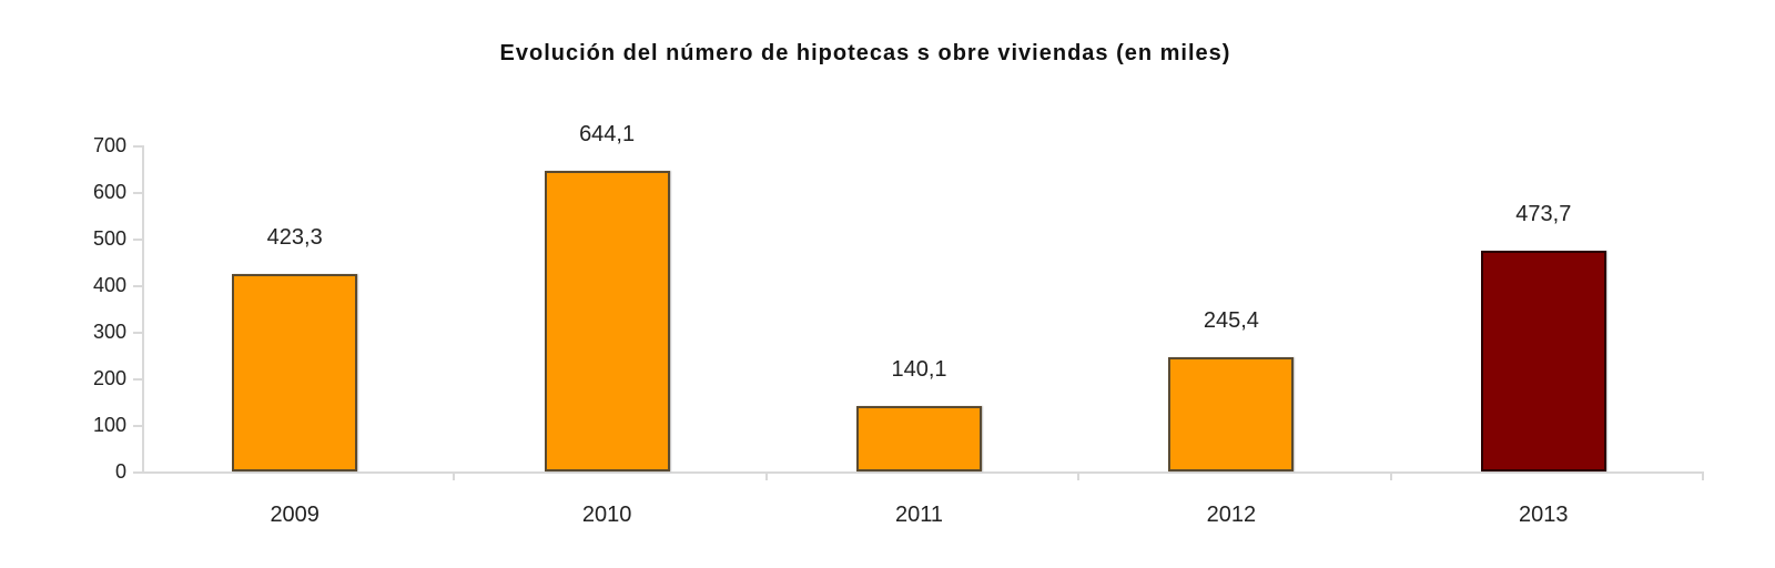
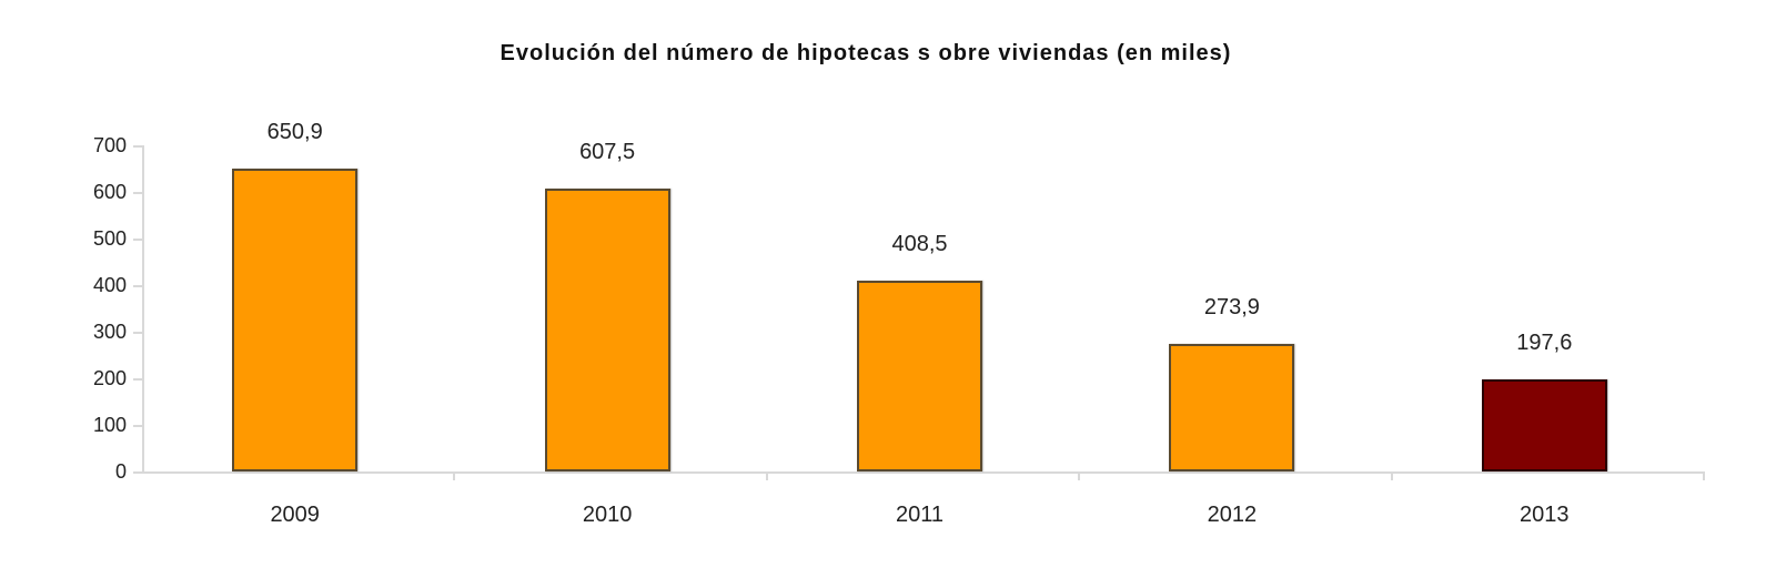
2009: 423,3 -> 650,9
2010: 644,1 -> 607,5
2011: 140,1 -> 408,5
2012: 245,4 -> 273,9
2013: 473,7 -> 197,6
